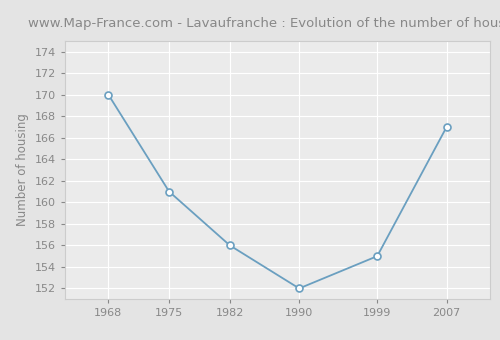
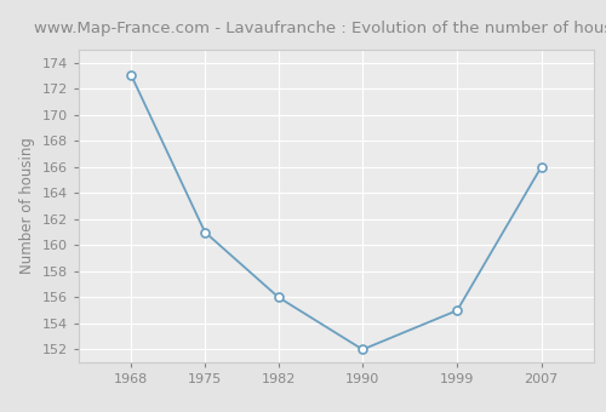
1968: 170 -> 173
2007: 167 -> 166
